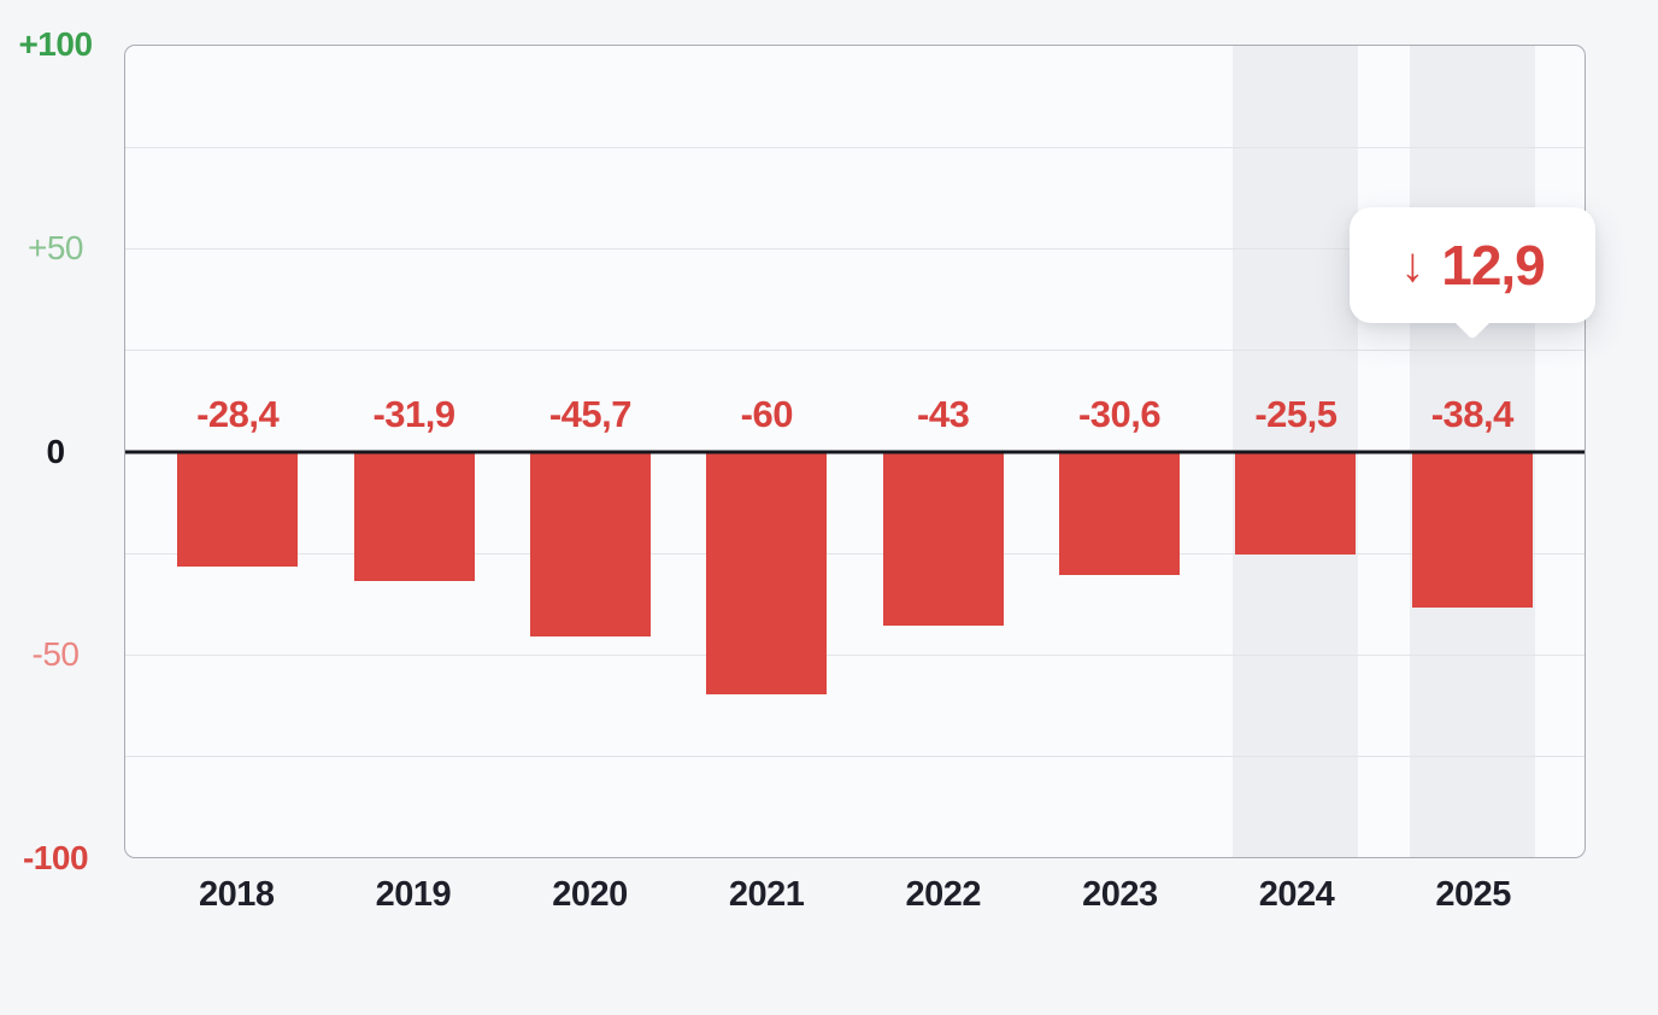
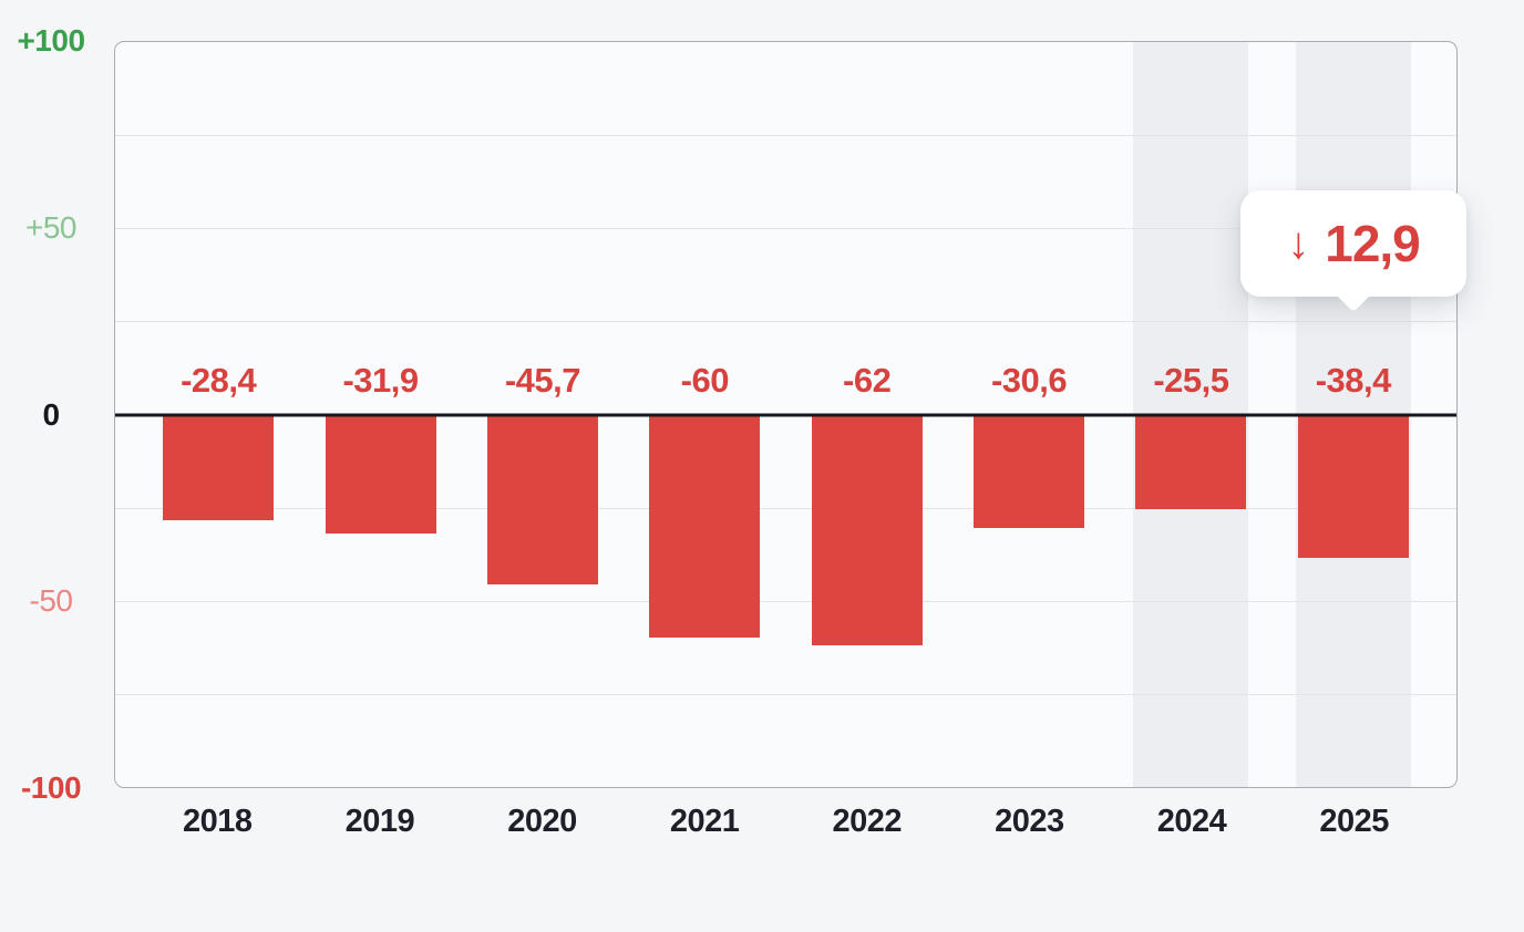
2022: -43 -> -62
